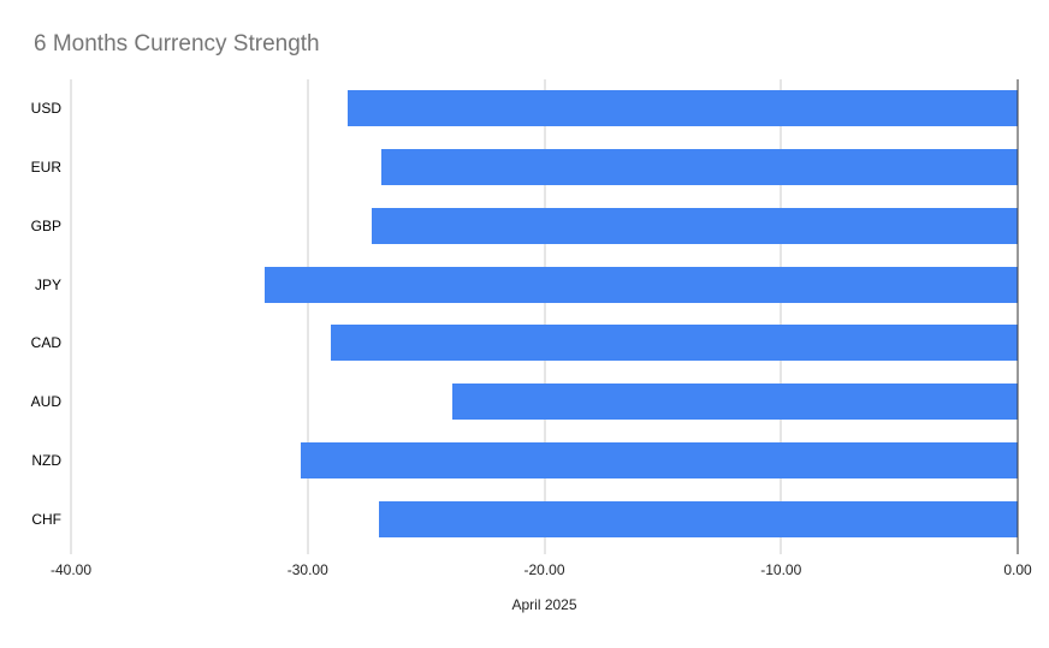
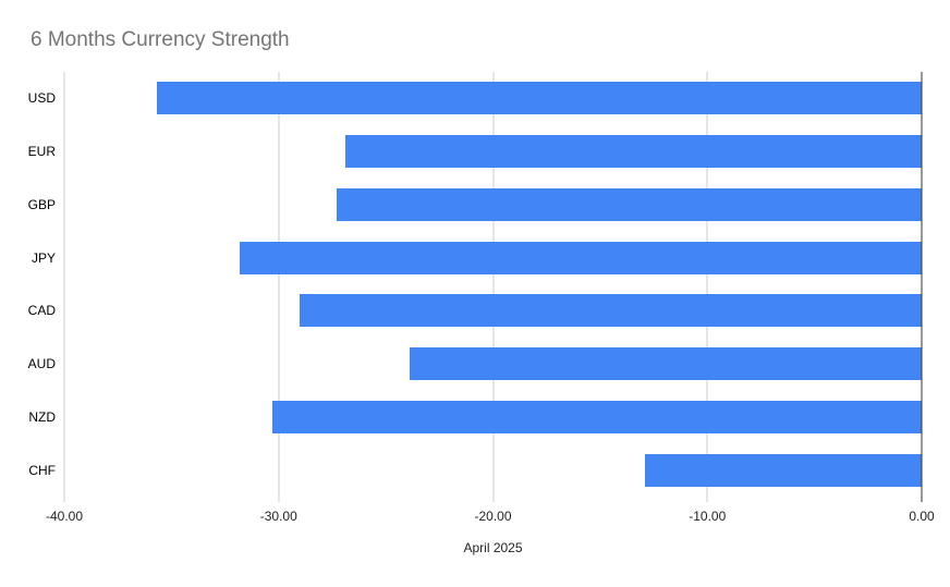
USD: -28.3 -> -35.7
CHF: -27.0 -> -12.9
